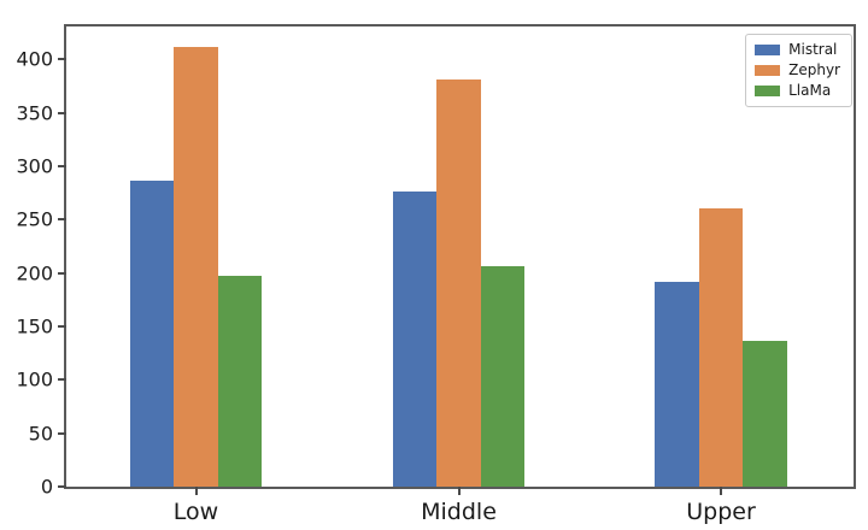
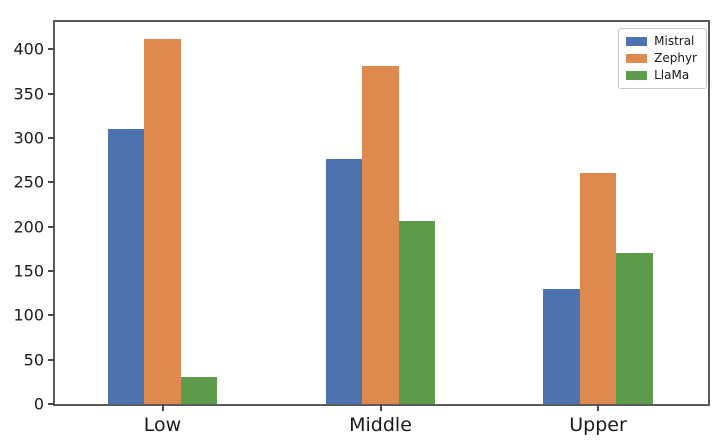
Mistral/Low: 290 -> 310
LlaMa/Low: 200 -> 30
Mistral/Upper: 190 -> 130
LlaMa/Upper: 140 -> 170
